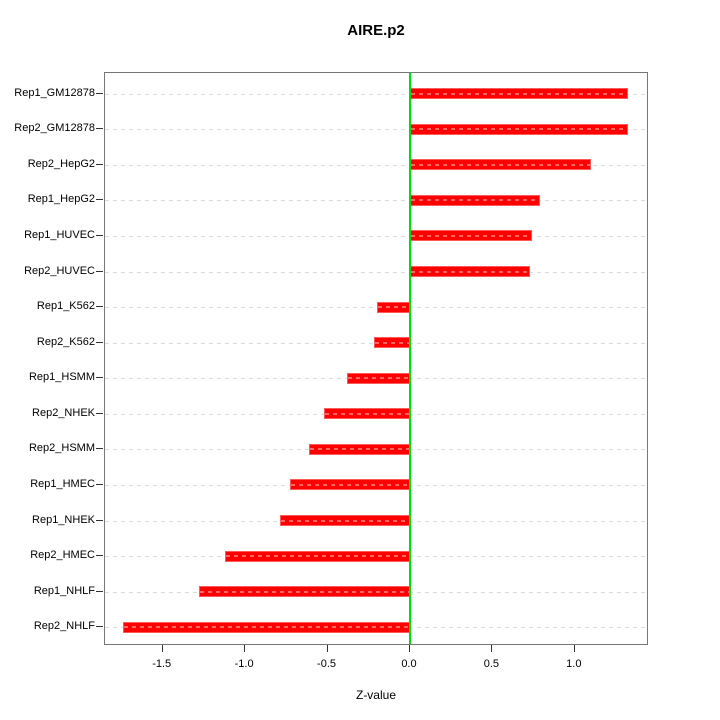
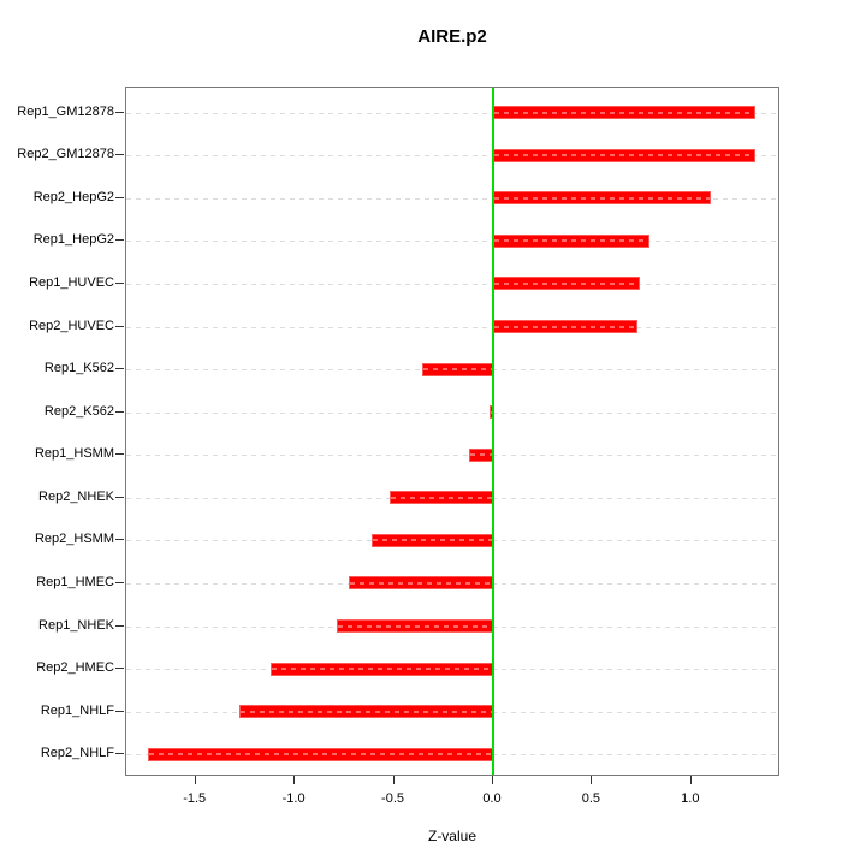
Rep1_K562: -0.20 -> -0.36
Rep2_K562: -0.22 -> -0.02
Rep1_HSMM: -0.38 -> -0.12
